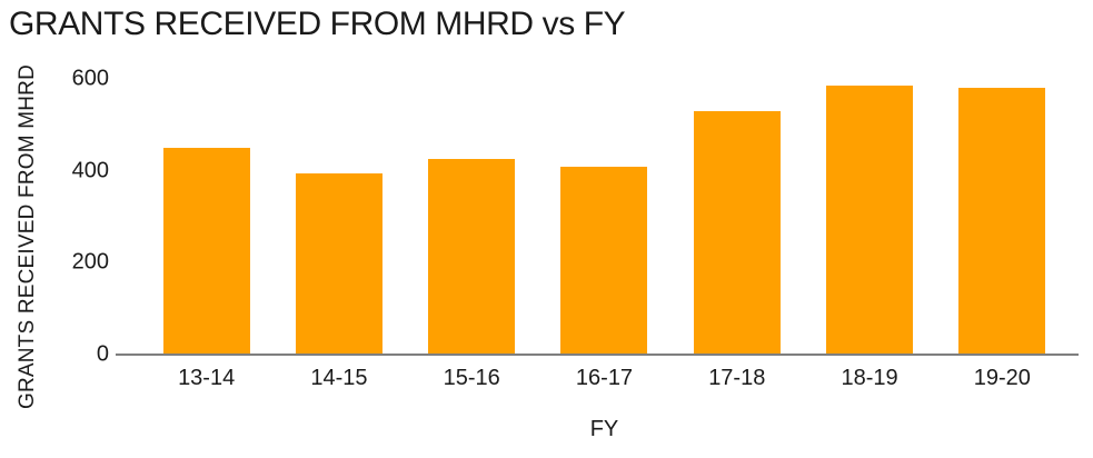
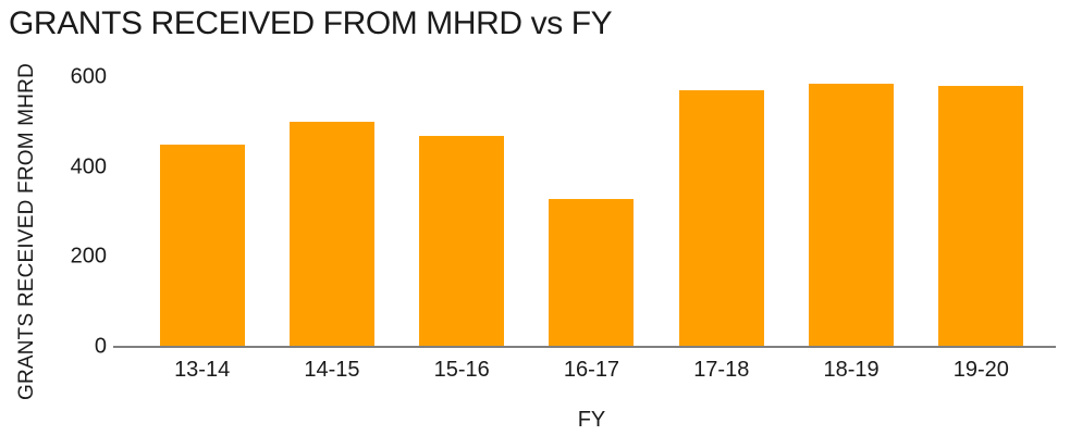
14-15: 400 -> 500
15-16: 420 -> 470
16-17: 410 -> 330
17-18: 530 -> 570
